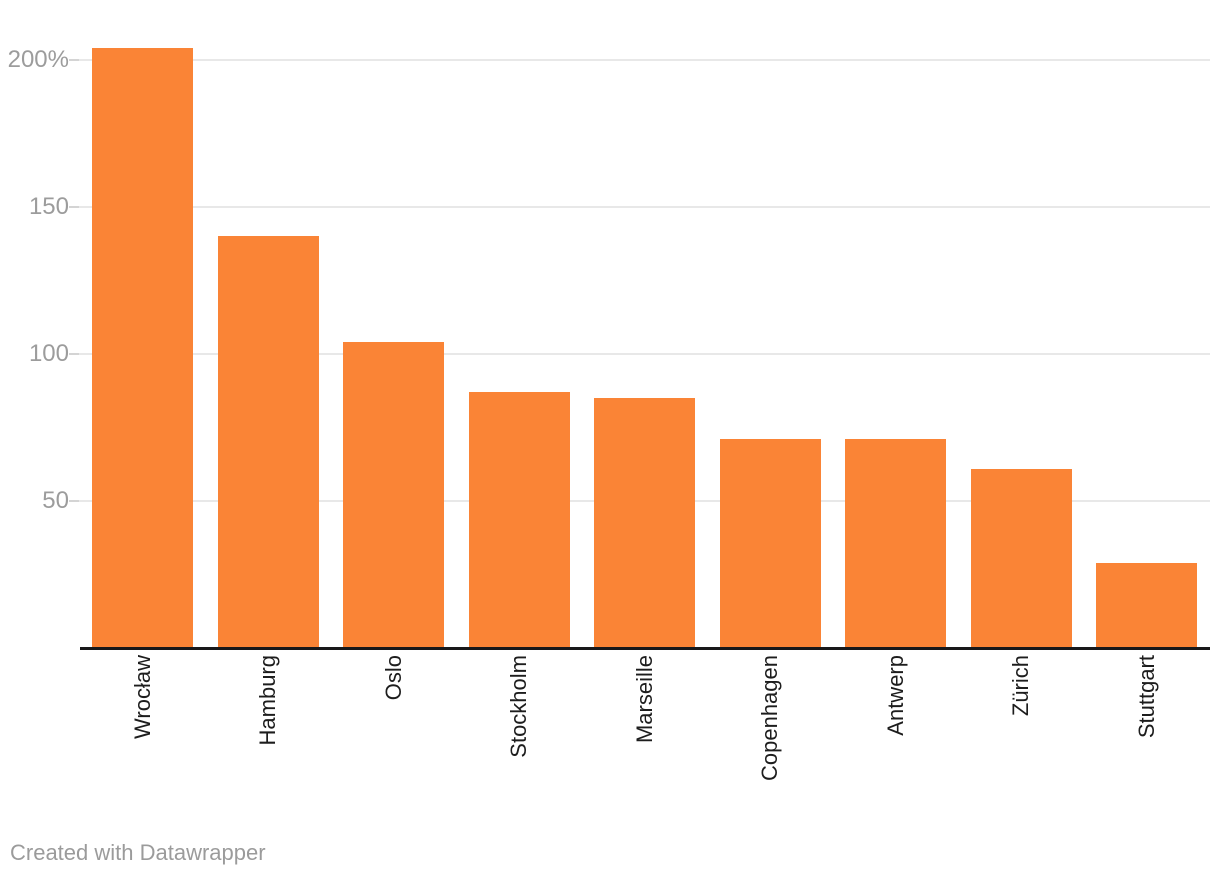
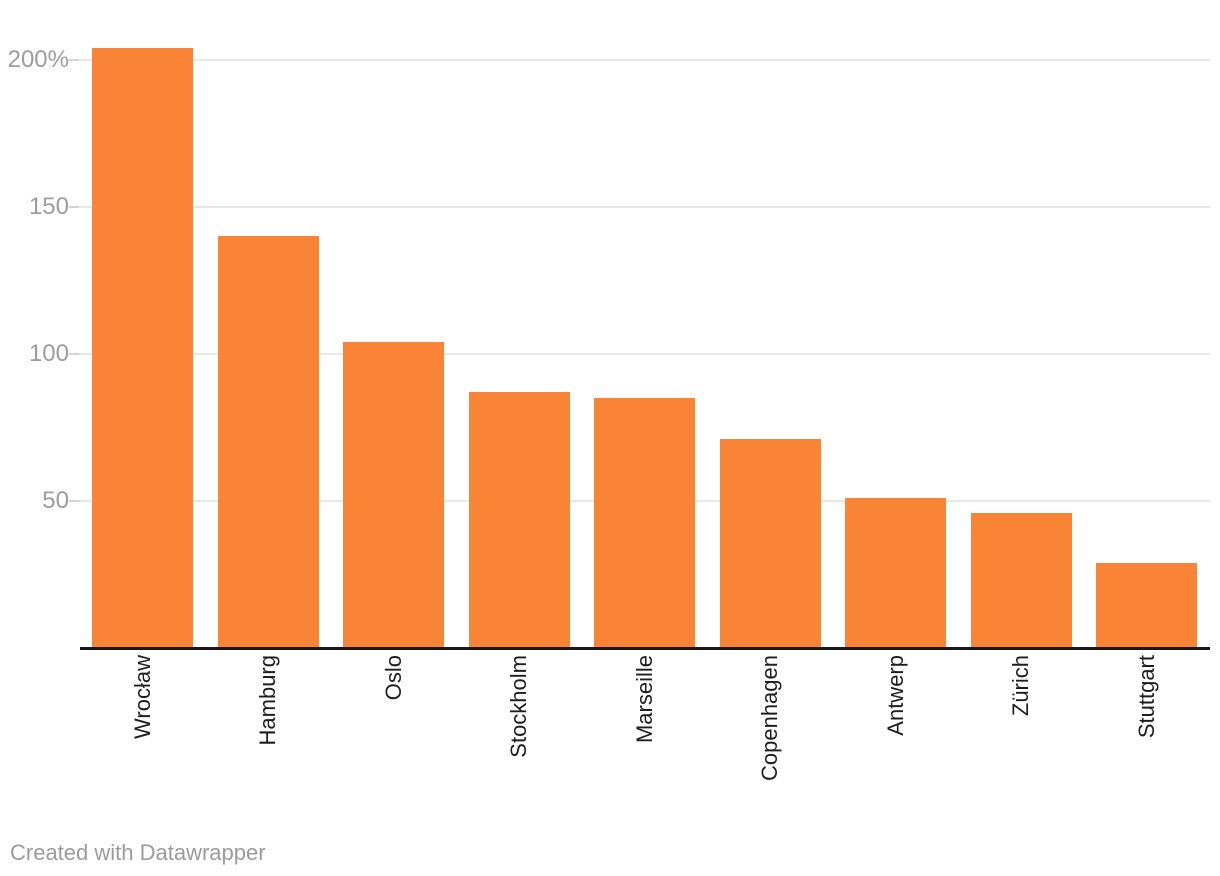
Antwerp: 71% -> 51%
Zürich: 61% -> 46%
